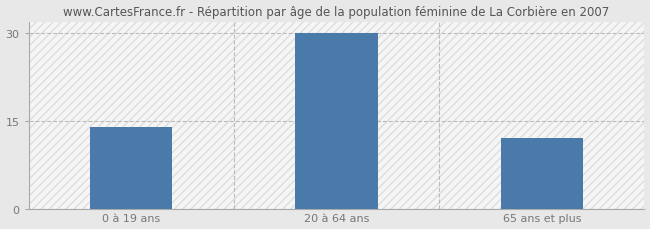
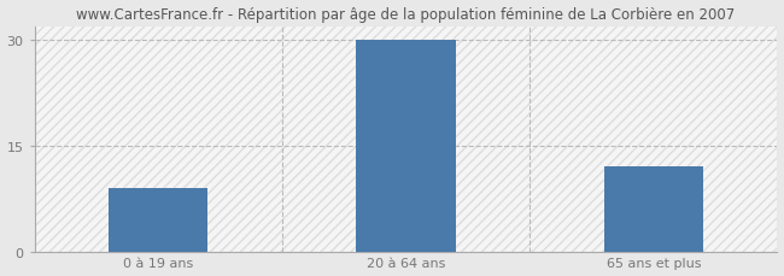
0 à 19 ans: 14 -> 9
